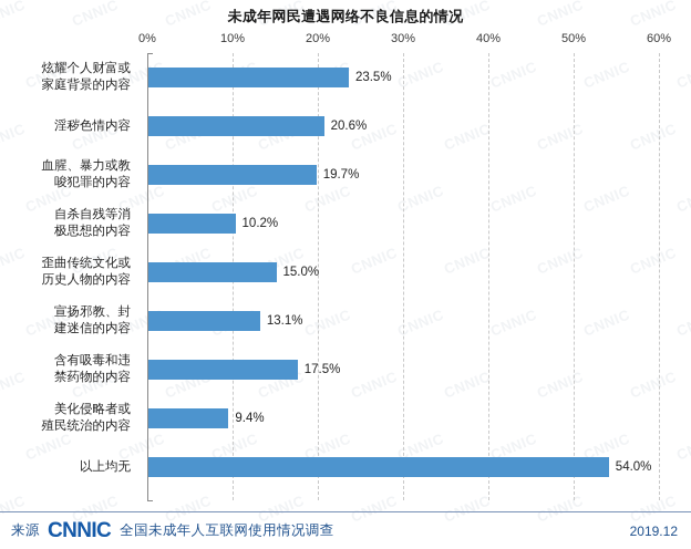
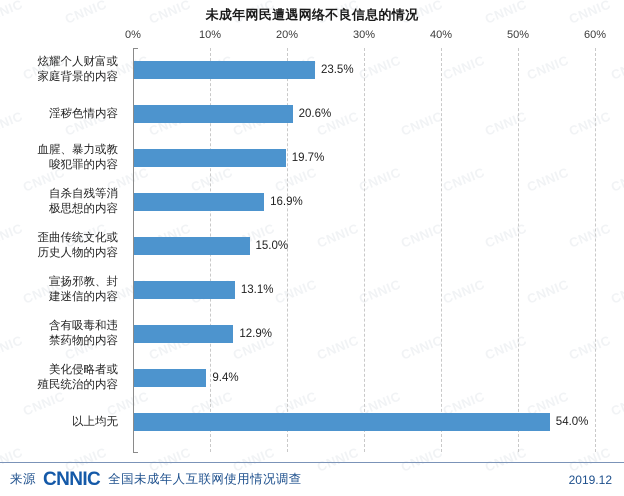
自杀自残等消 极思想的内容: 10.2% -> 16.9%
含有吸毒和违 禁药物的内容: 17.5% -> 12.9%
